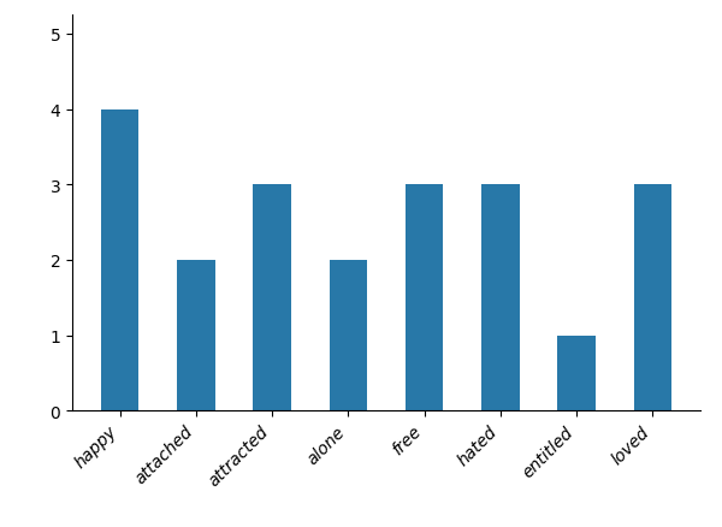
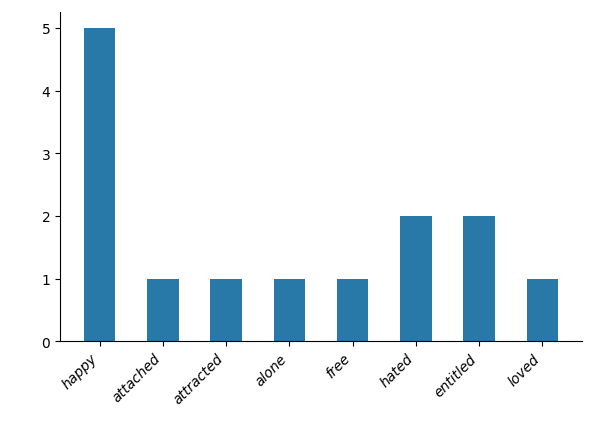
happy: 4 -> 5
attached: 2 -> 1
attracted: 3 -> 1
alone: 2 -> 1
free: 3 -> 1
hated: 3 -> 2
entitled: 1 -> 2
loved: 3 -> 1
